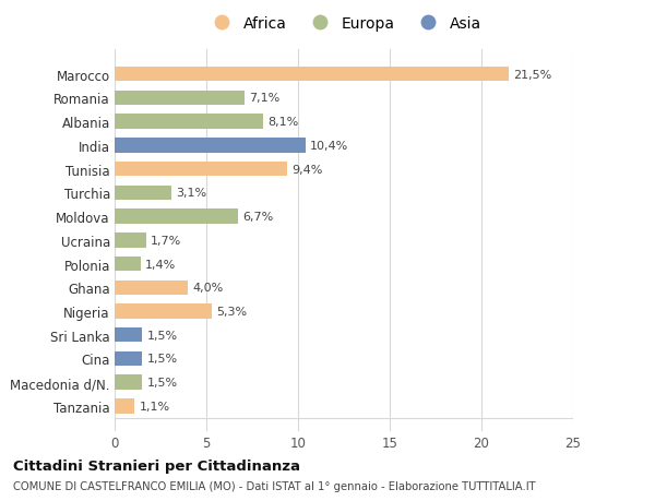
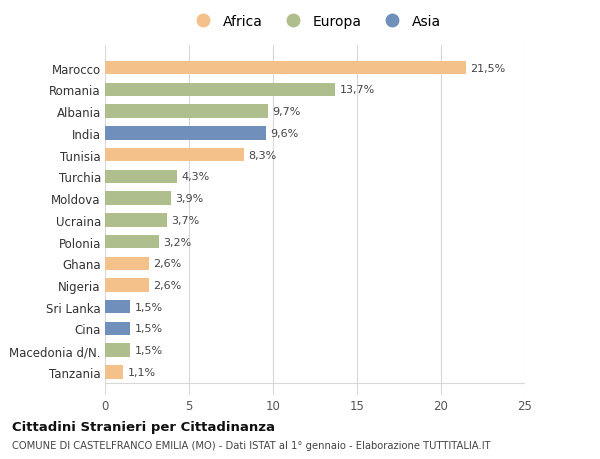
Romania: 7,1% -> 13,7%
Albania: 8,1% -> 9,7%
India: 10,4% -> 9,6%
Tunisia: 9,4% -> 8,3%
Turchia: 3,1% -> 4,3%
Moldova: 6,7% -> 3,9%
Ucraina: 1,7% -> 3,7%
Polonia: 1,4% -> 3,2%
Ghana: 4,0% -> 2,6%
Nigeria: 5,3% -> 2,6%
